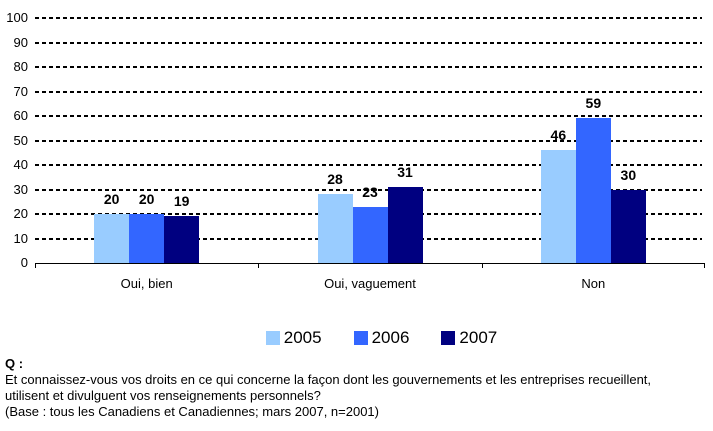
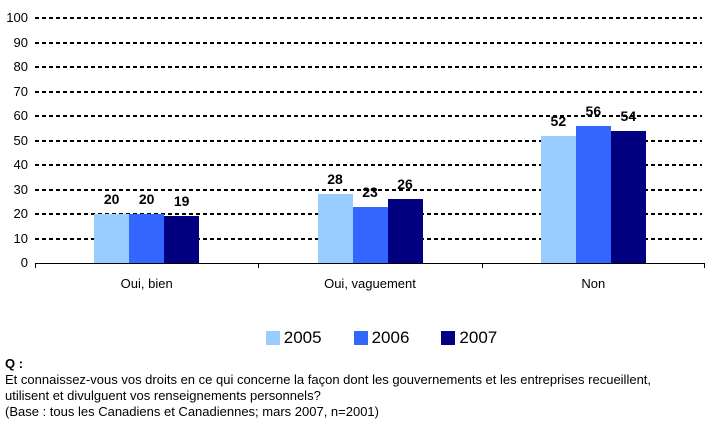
2007/Oui, vaguement: 31 -> 26
2005/Non: 46 -> 52
2006/Non: 59 -> 56
2007/Non: 30 -> 54
